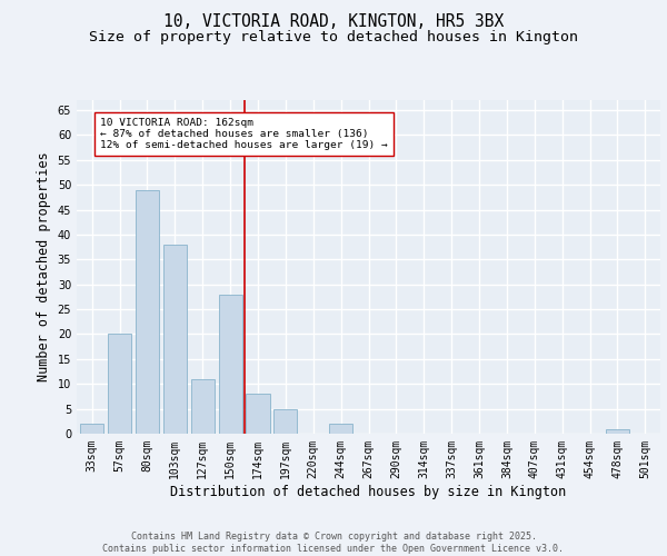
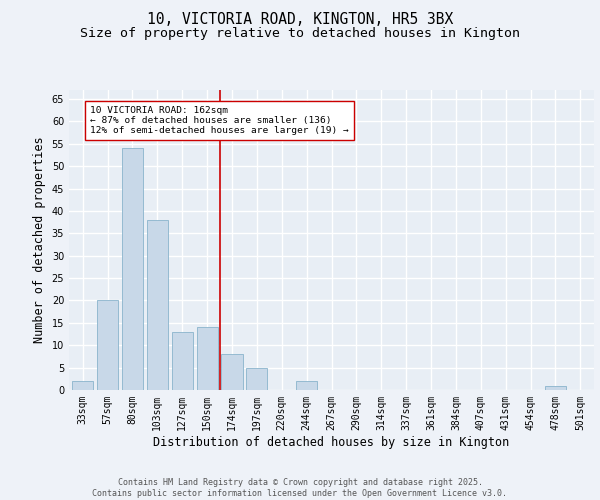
80sqm: 49 -> 54
127sqm: 11 -> 13
150sqm: 28 -> 14
